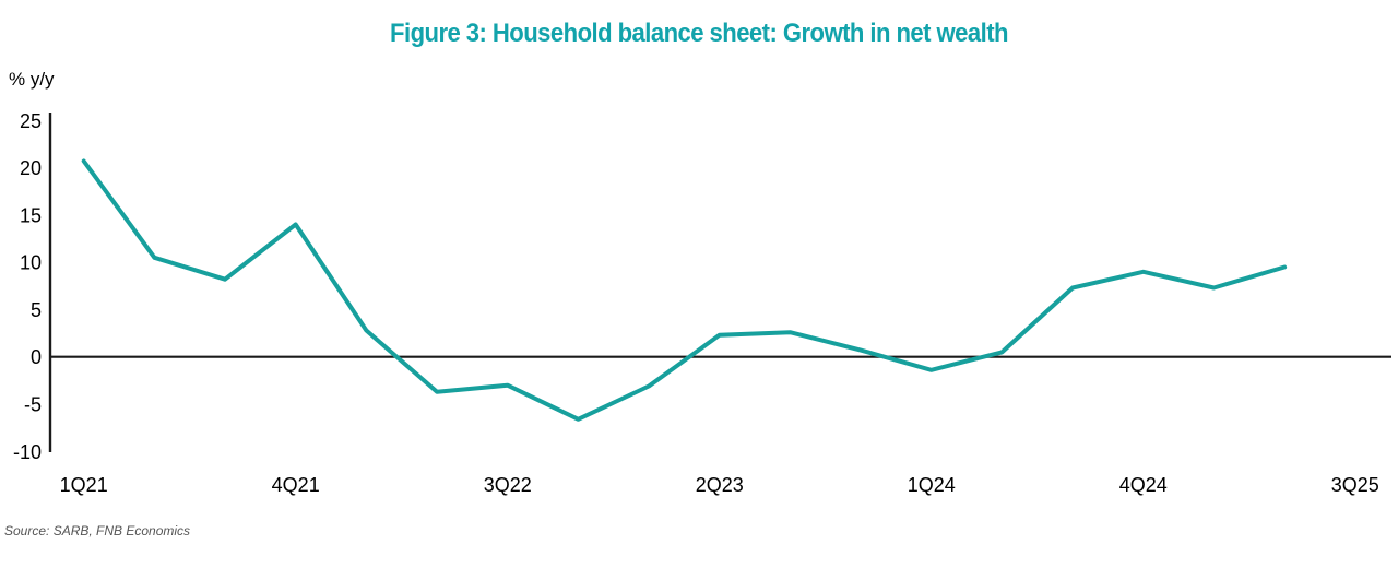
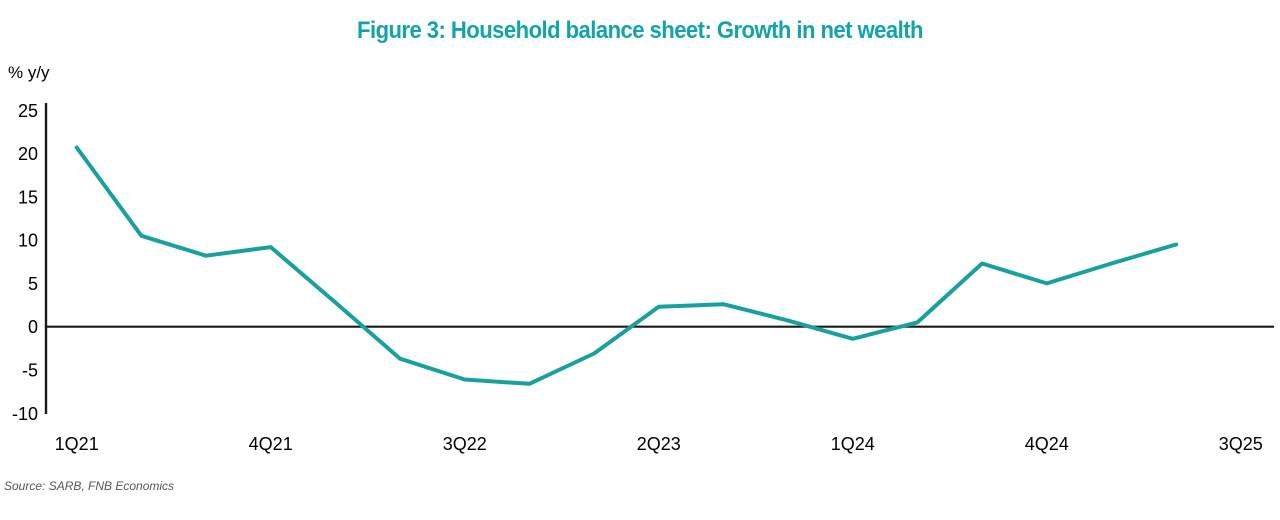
4Q21: 14 -> 9
3Q22: -3 -> -6
4Q24: 9 -> 5
